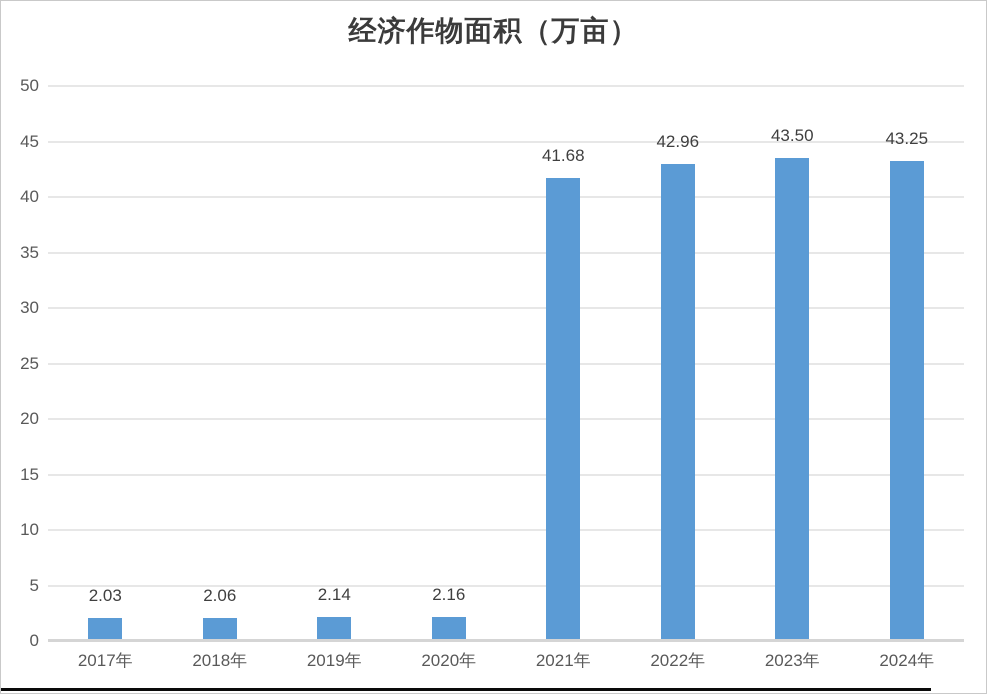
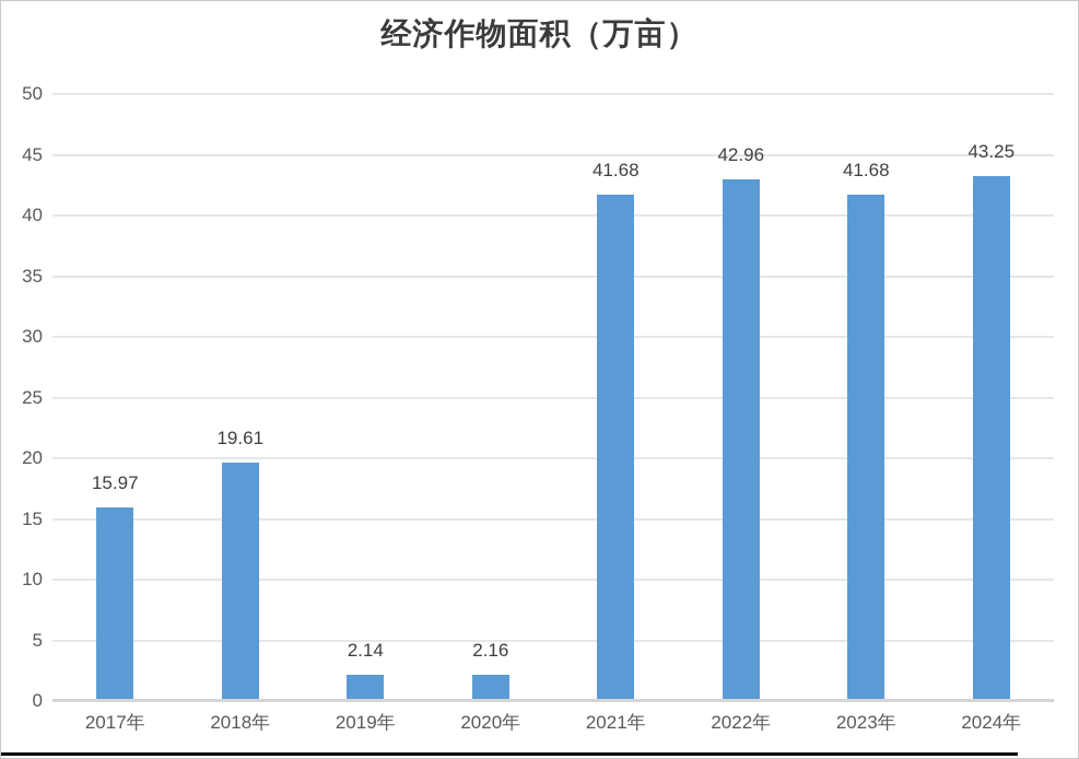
2017年: 2.03 -> 15.97
2018年: 2.06 -> 19.61
2023年: 43.50 -> 41.68
